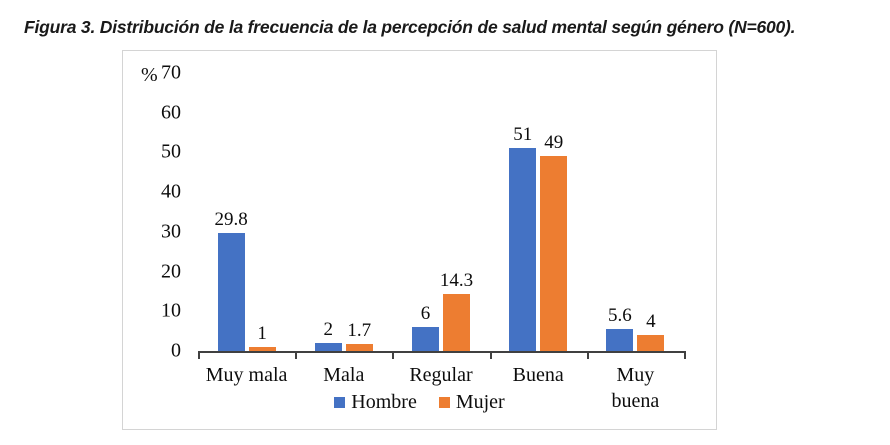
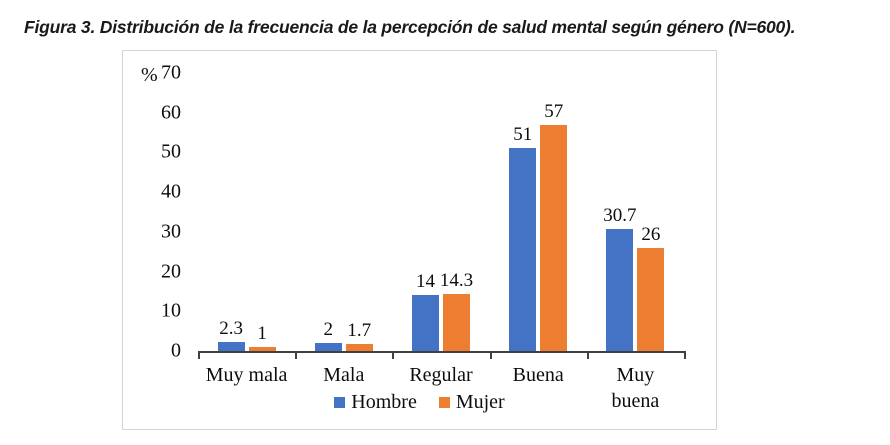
Hombre/Muy mala: 29.8 -> 2.3
Hombre/Regular: 6 -> 14
Mujer/Buena: 49 -> 57
Hombre/Muy buena: 5.6 -> 30.7
Mujer/Muy buena: 4 -> 26
